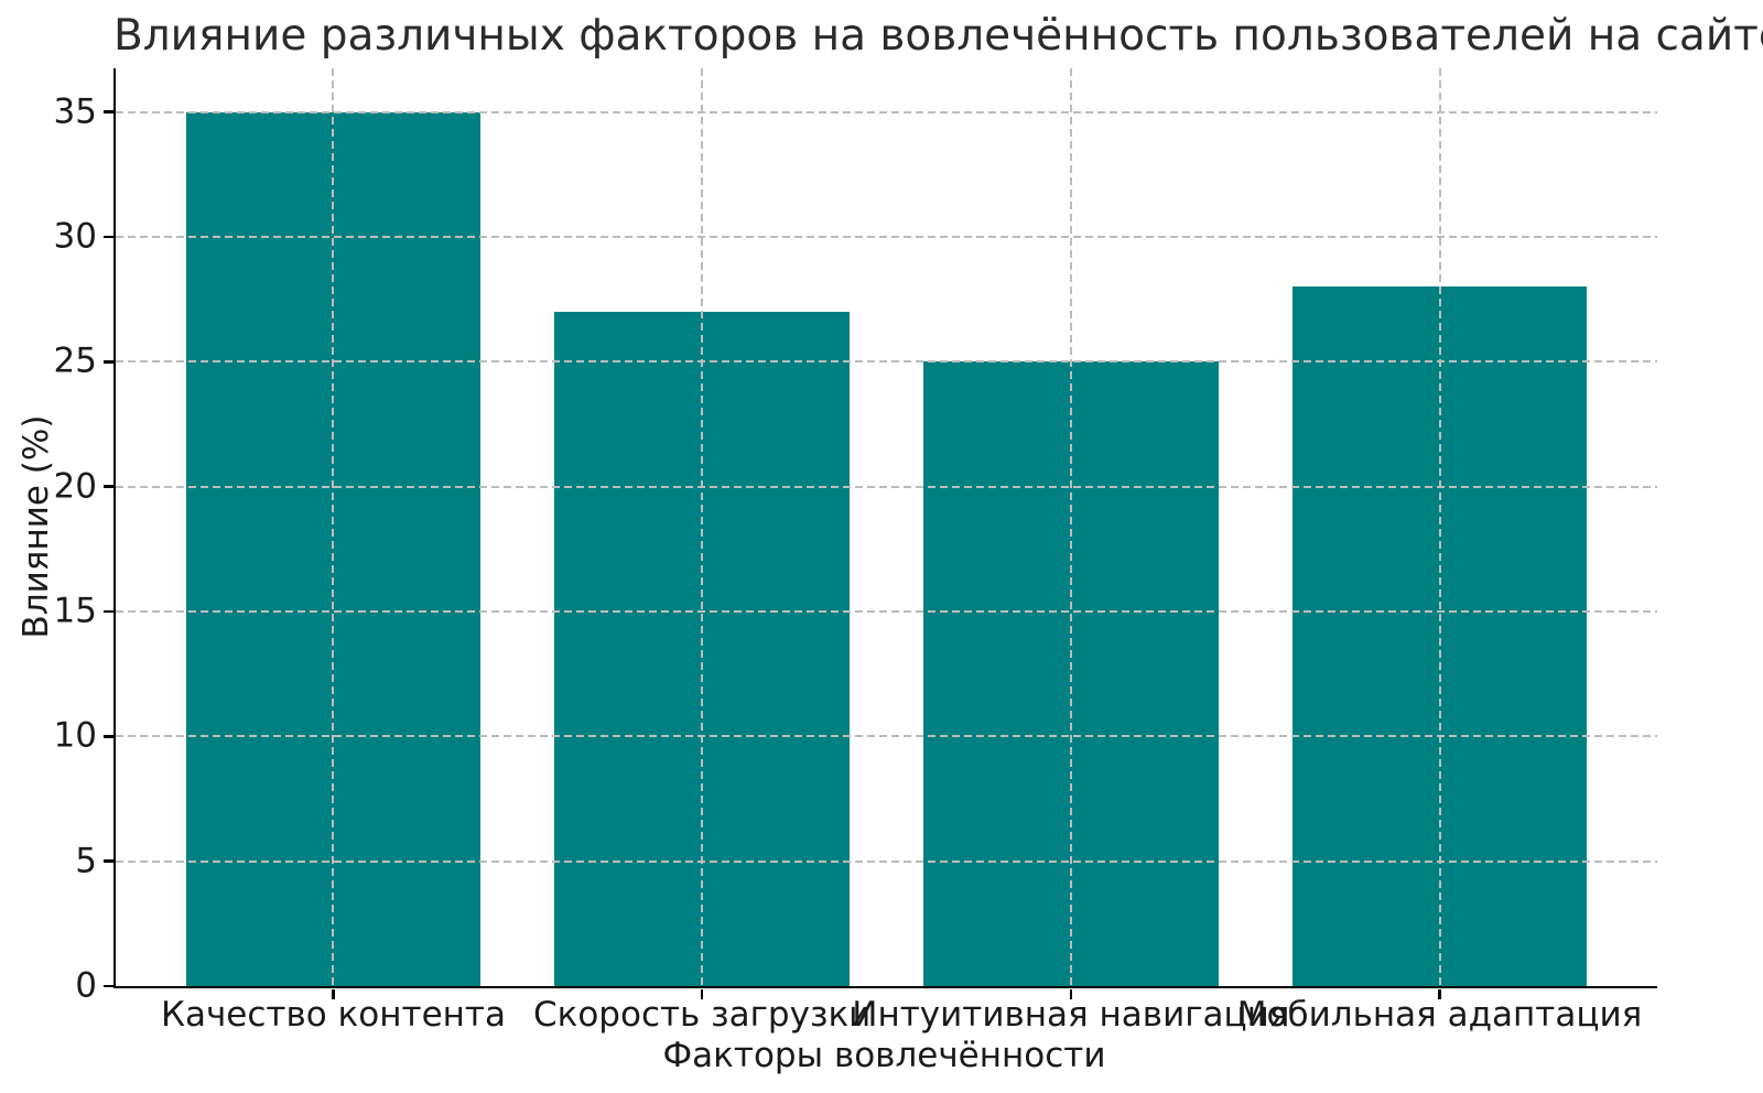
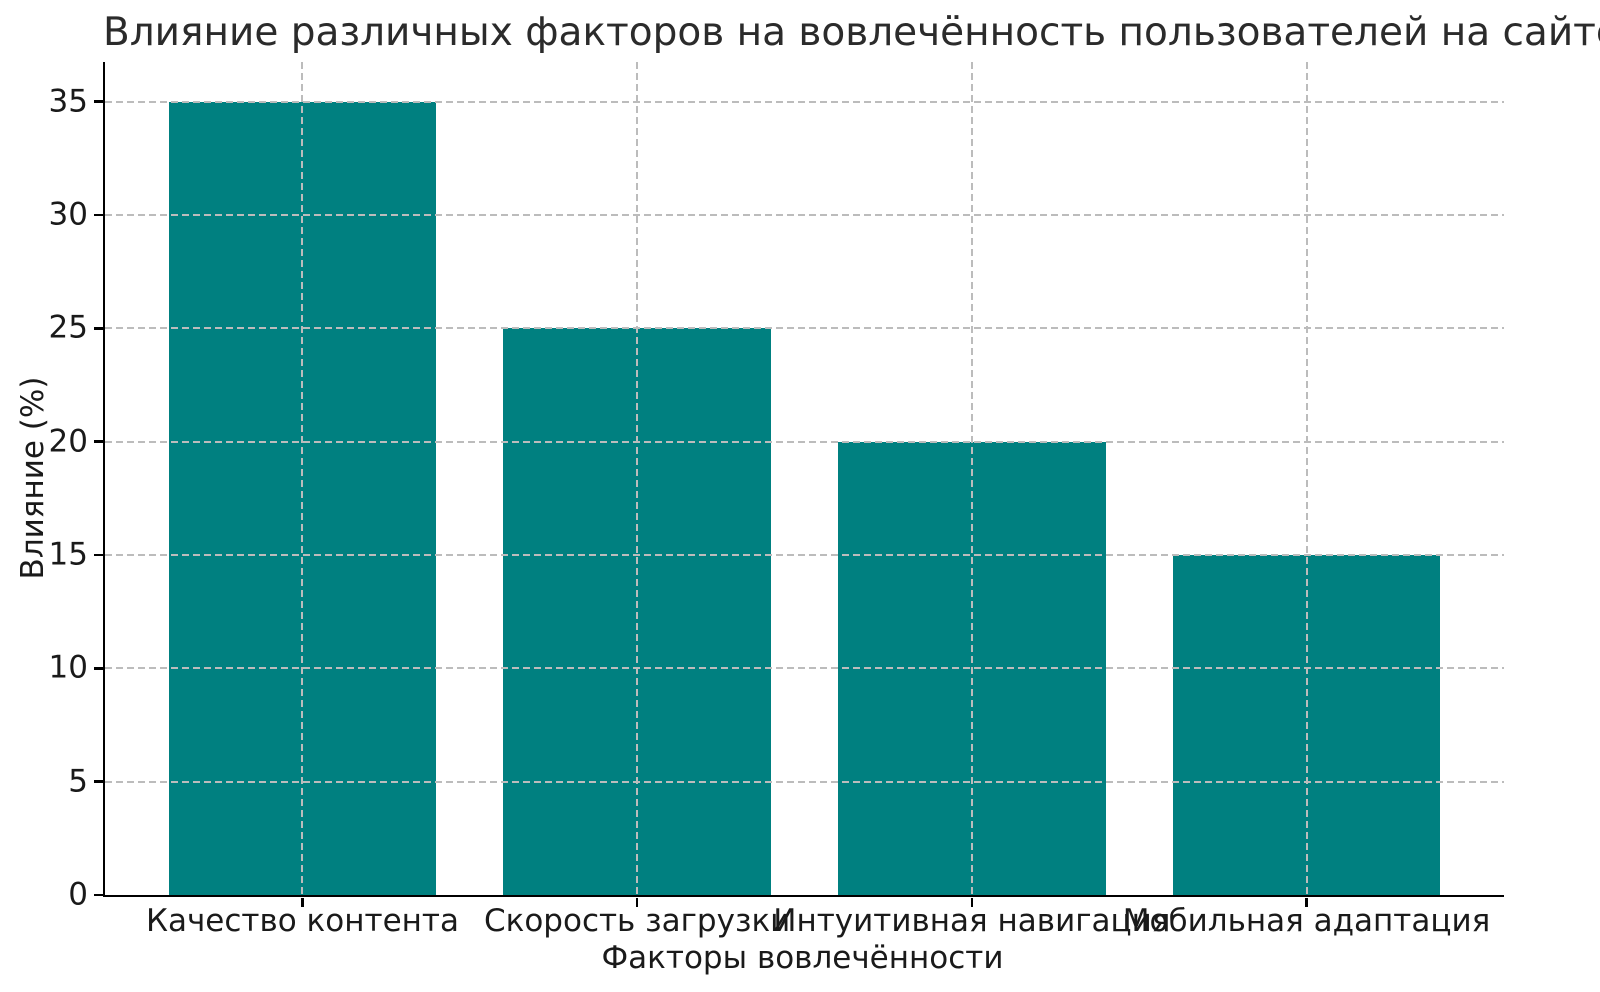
Скорость загрузки: 27 -> 25
Интуитивная навигация: 25 -> 20
Мобильная адаптация: 28 -> 15
